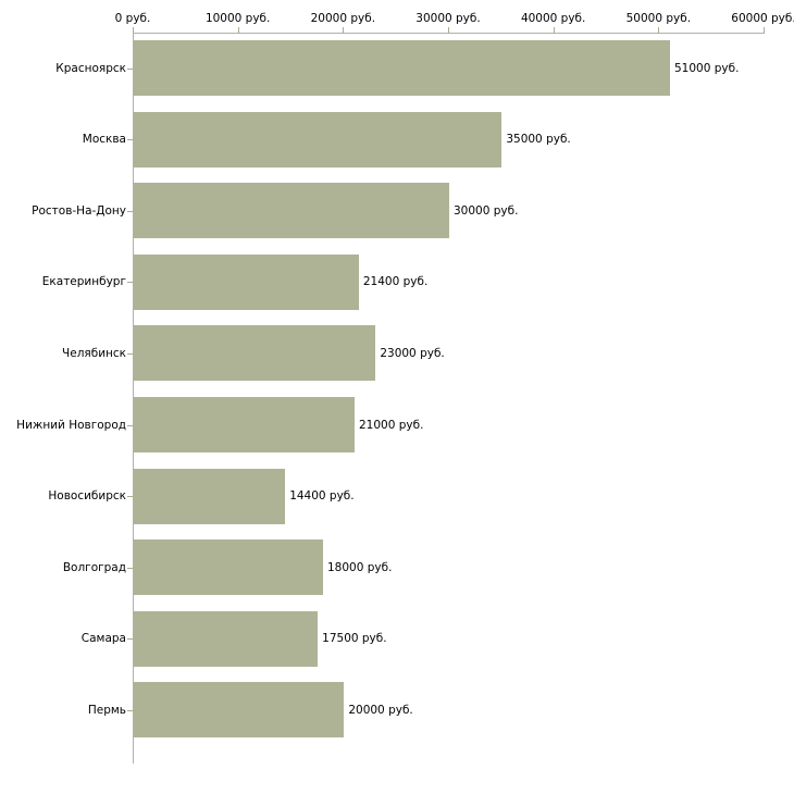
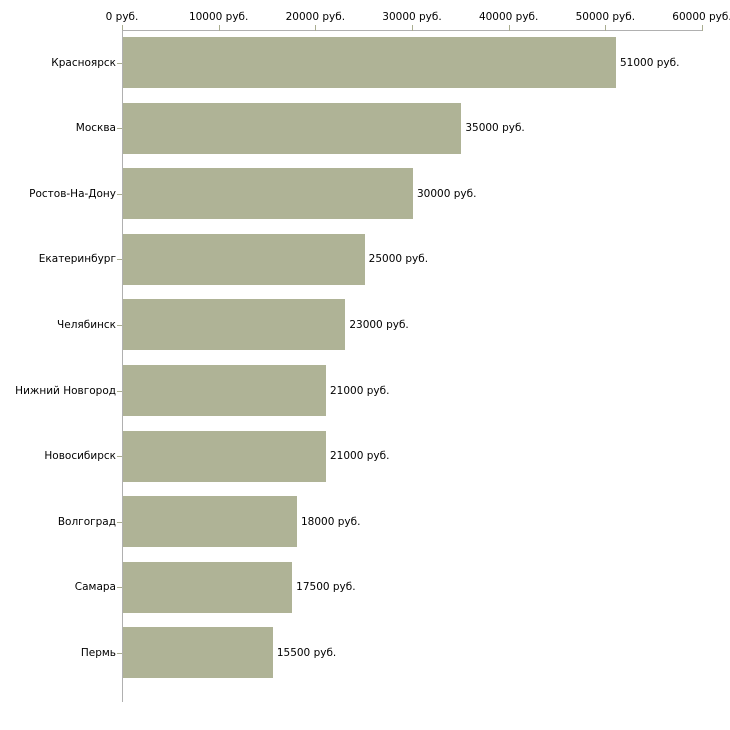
Екатеринбург: 21400 -> 25000
Новосибирск: 14400 -> 21000
Пермь: 20000 -> 15500
